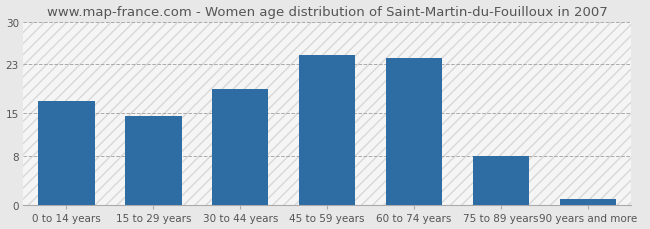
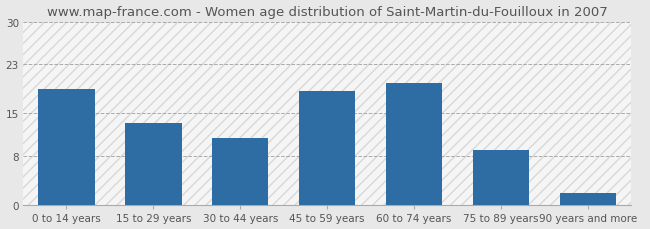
0 to 14 years: 17.0 -> 19.0
15 to 29 years: 14.5 -> 13.4
30 to 44 years: 19.0 -> 11.0
45 to 59 years: 24.5 -> 18.6
60 to 74 years: 24.0 -> 20.0
75 to 89 years: 8.0 -> 9.0
90 years and more: 1.0 -> 2.0
